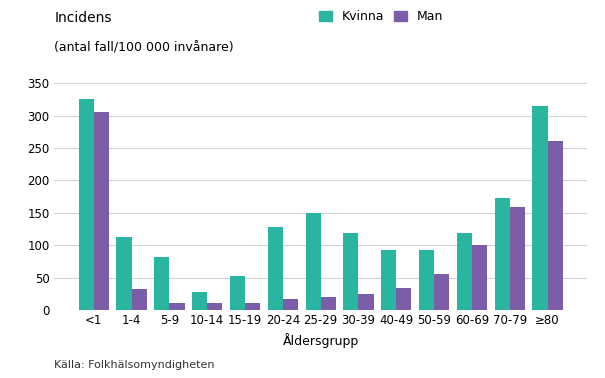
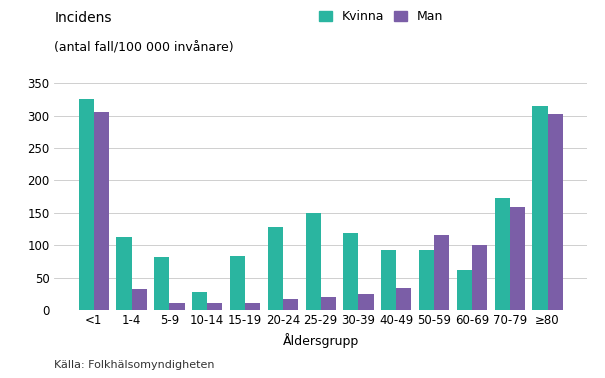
Kvinna/15-19: 52 -> 84
Man/50-59: 55 -> 116
Kvinna/60-69: 119 -> 62
Man/≥80: 260 -> 302
